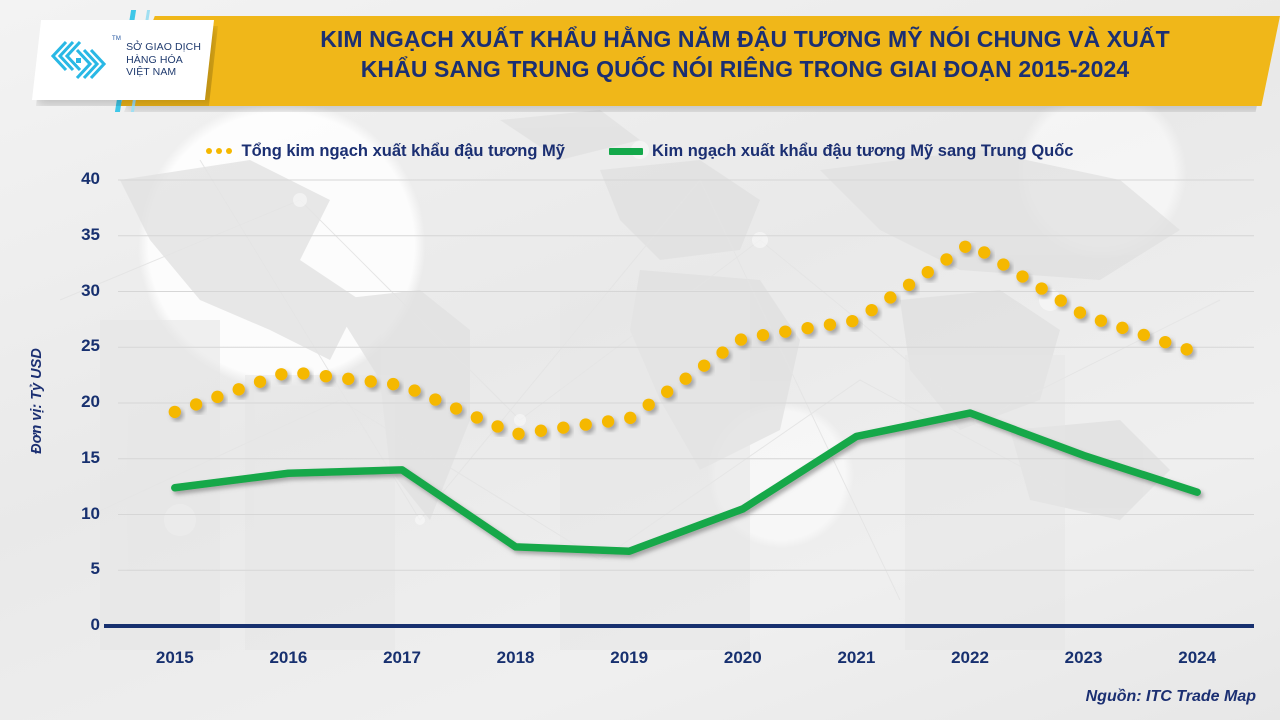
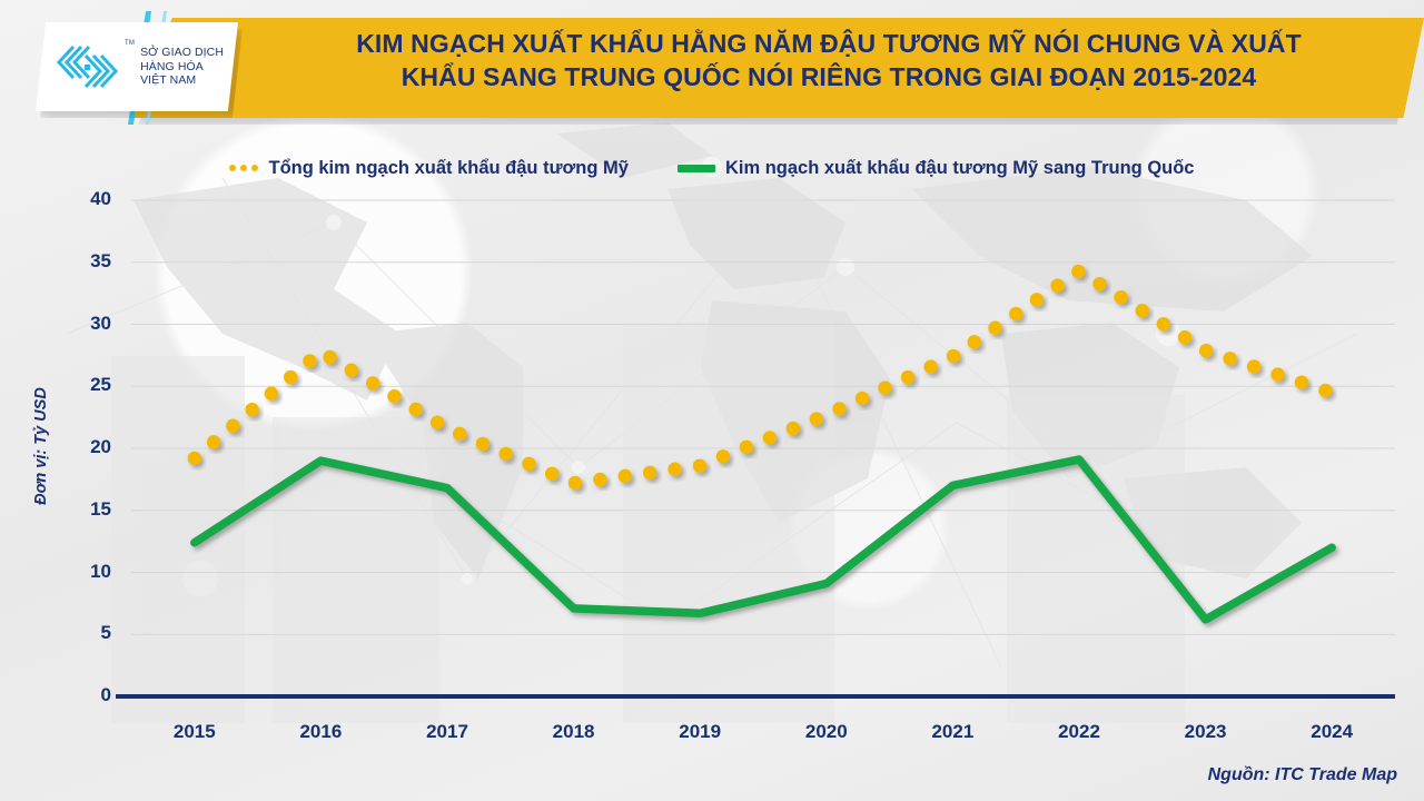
Tổng kim ngạch xuất khẩu đậu tương Mỹ/2016: 22.8 -> 27.8
Kim ngạch xuất khẩu đậu tương Mỹ sang Trung Quốc/2016: 13.7 -> 19.0
Kim ngạch xuất khẩu đậu tương Mỹ sang Trung Quốc/2017: 14.0 -> 16.8
Tổng kim ngạch xuất khẩu đậu tương Mỹ/2020: 25.8 -> 22.7
Kim ngạch xuất khẩu đậu tương Mỹ sang Trung Quốc/2020: 10.5 -> 9.1
Kim ngạch xuất khẩu đậu tương Mỹ sang Trung Quốc/2023: 15.3 -> 6.2
